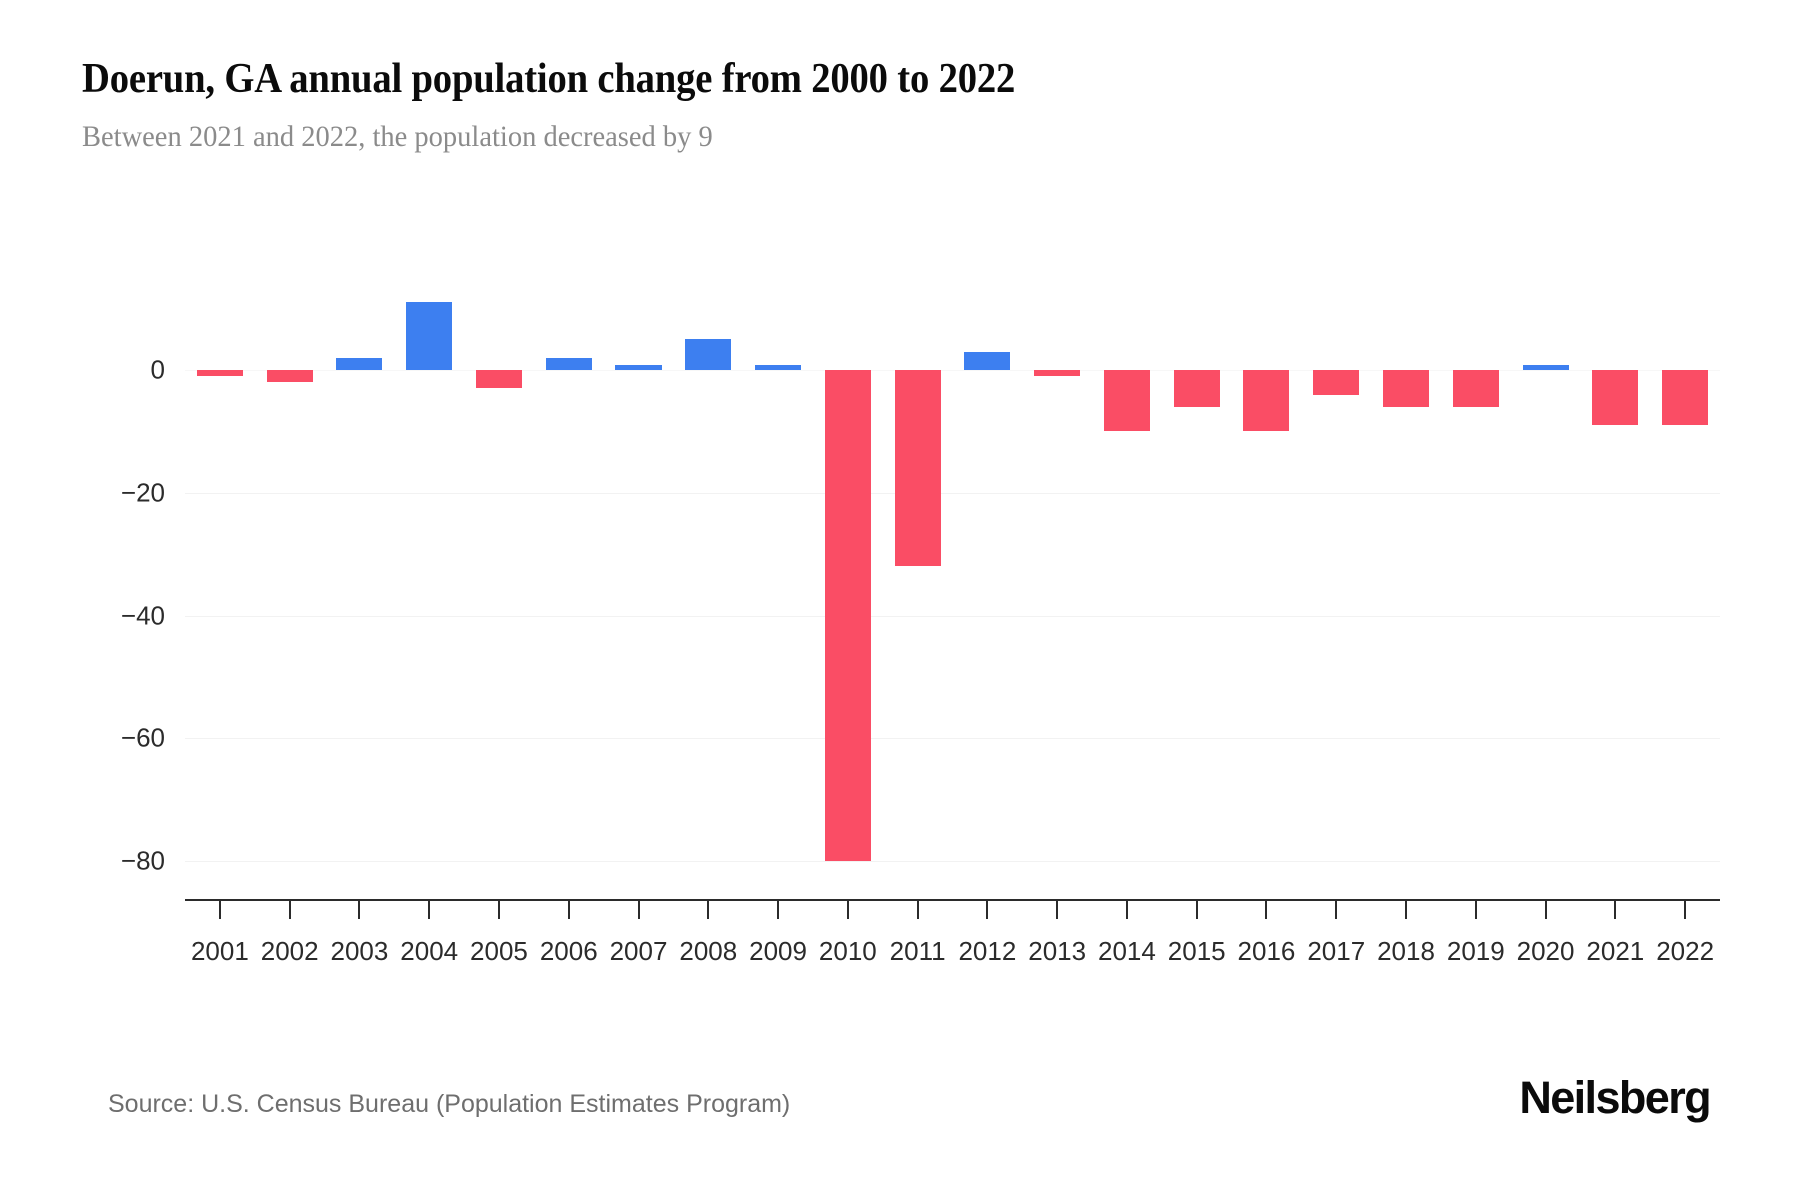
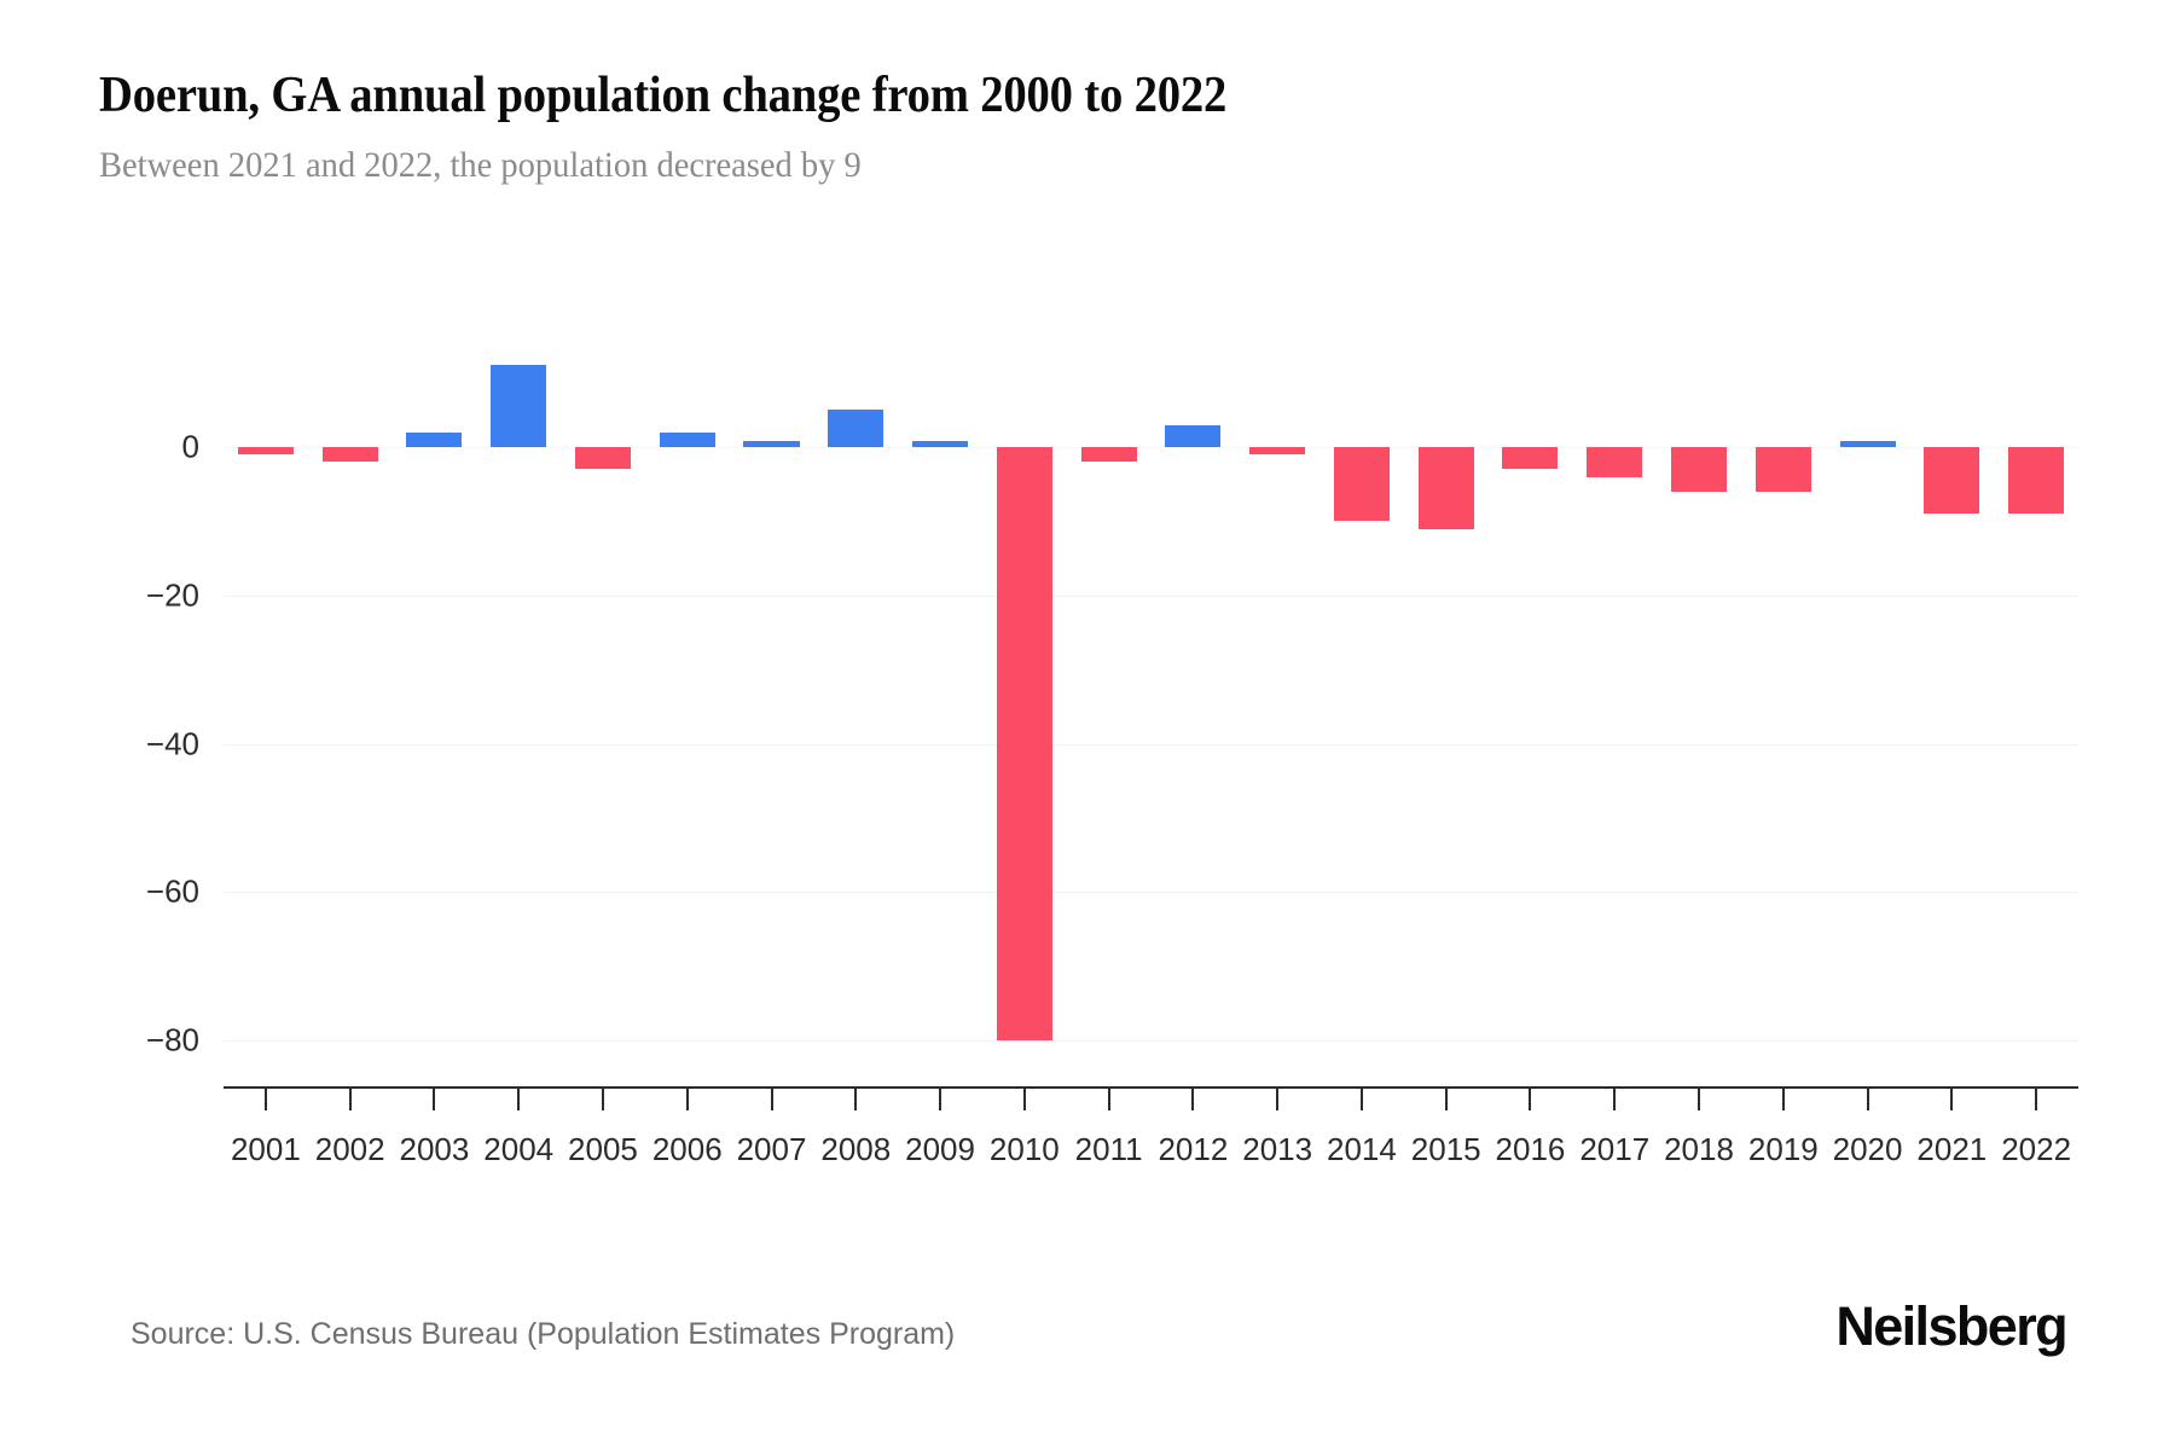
2011: -32 -> -2
2015: -6 -> -11
2016: -10 -> -3
